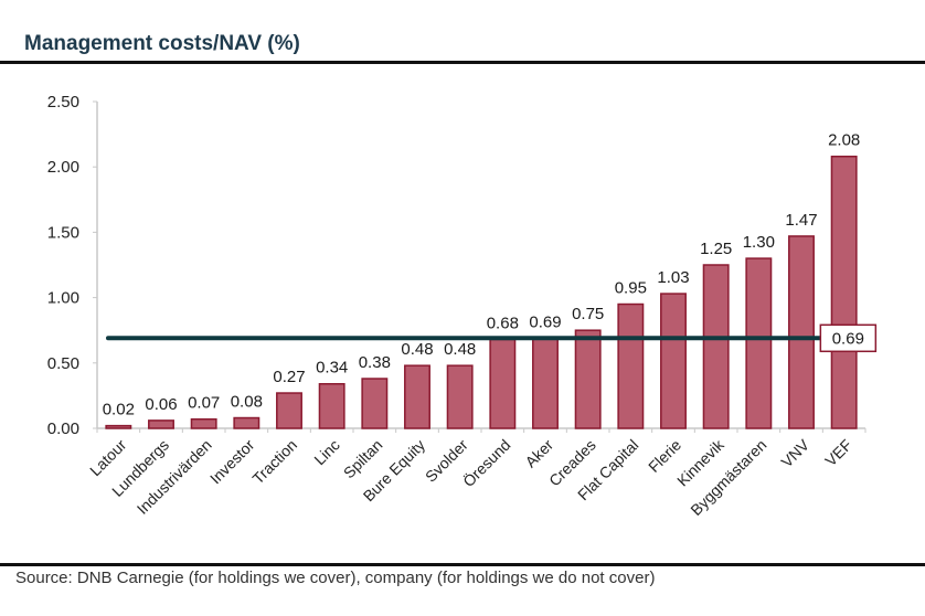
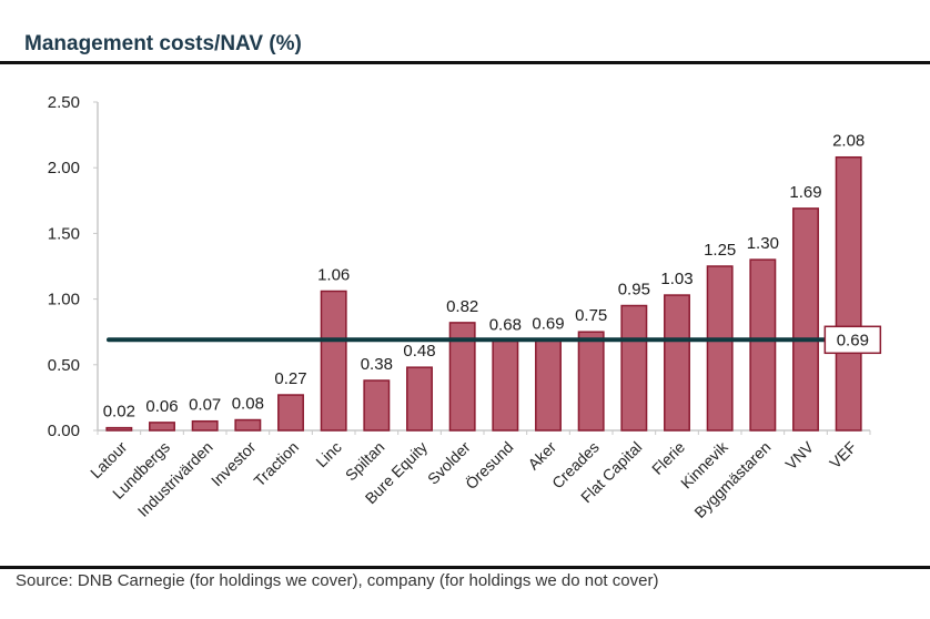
Linc: 0.34 -> 1.06
Svolder: 0.48 -> 0.82
VNV: 1.47 -> 1.69
